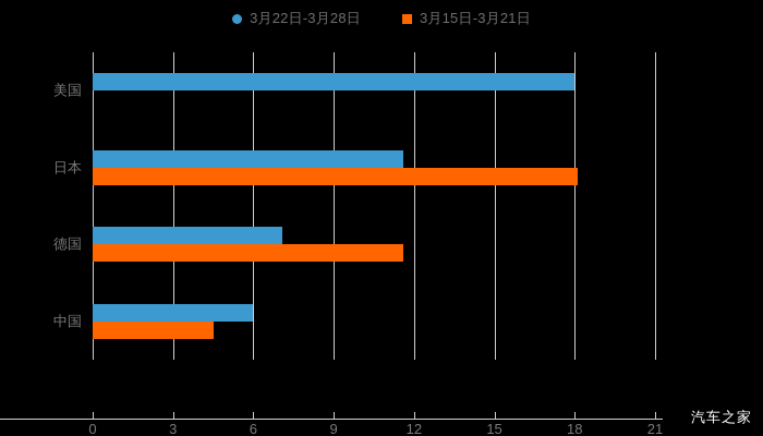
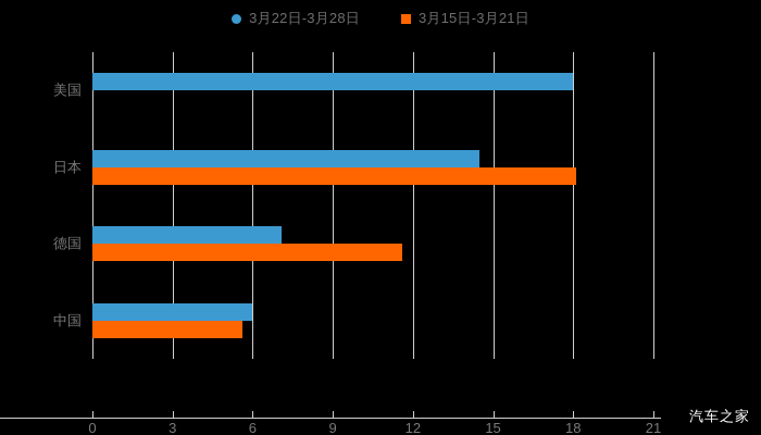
3月22日-3月28日/日本: 11.6 -> 14.5
3月15日-3月21日/中国: 4.5 -> 5.6
